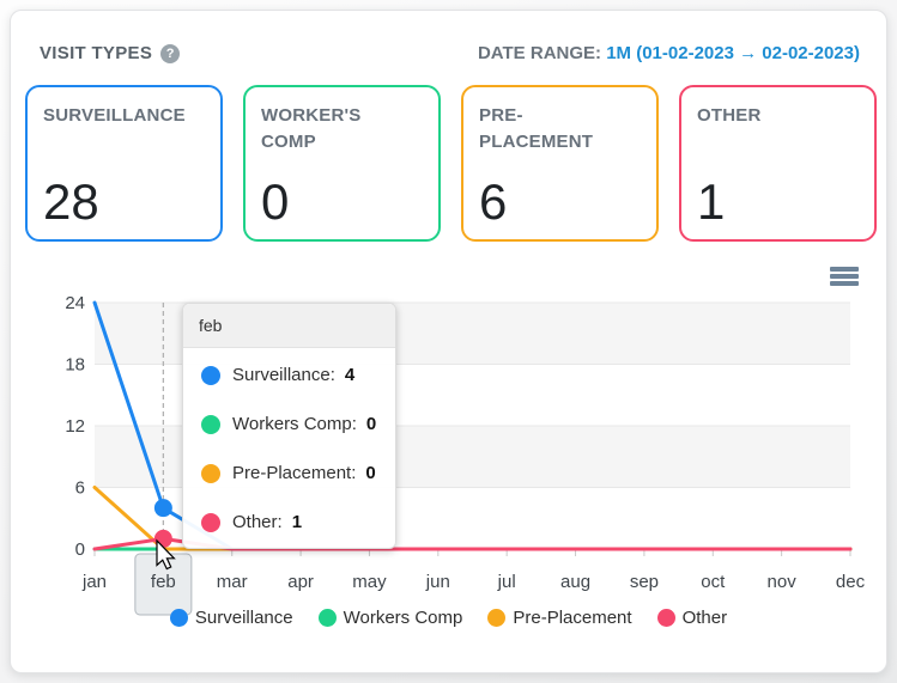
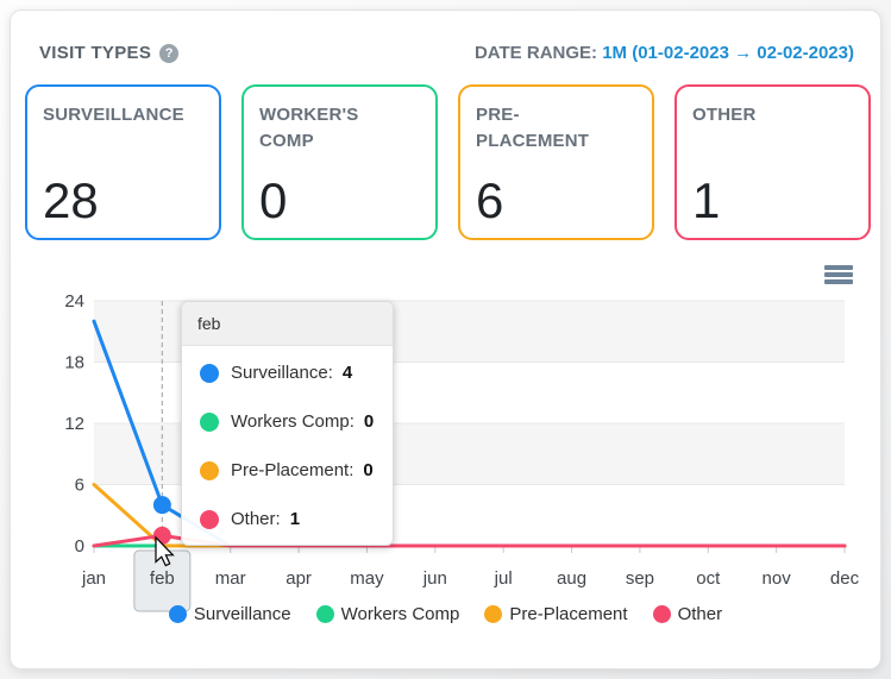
Surveillance/jan: 24 -> 22
